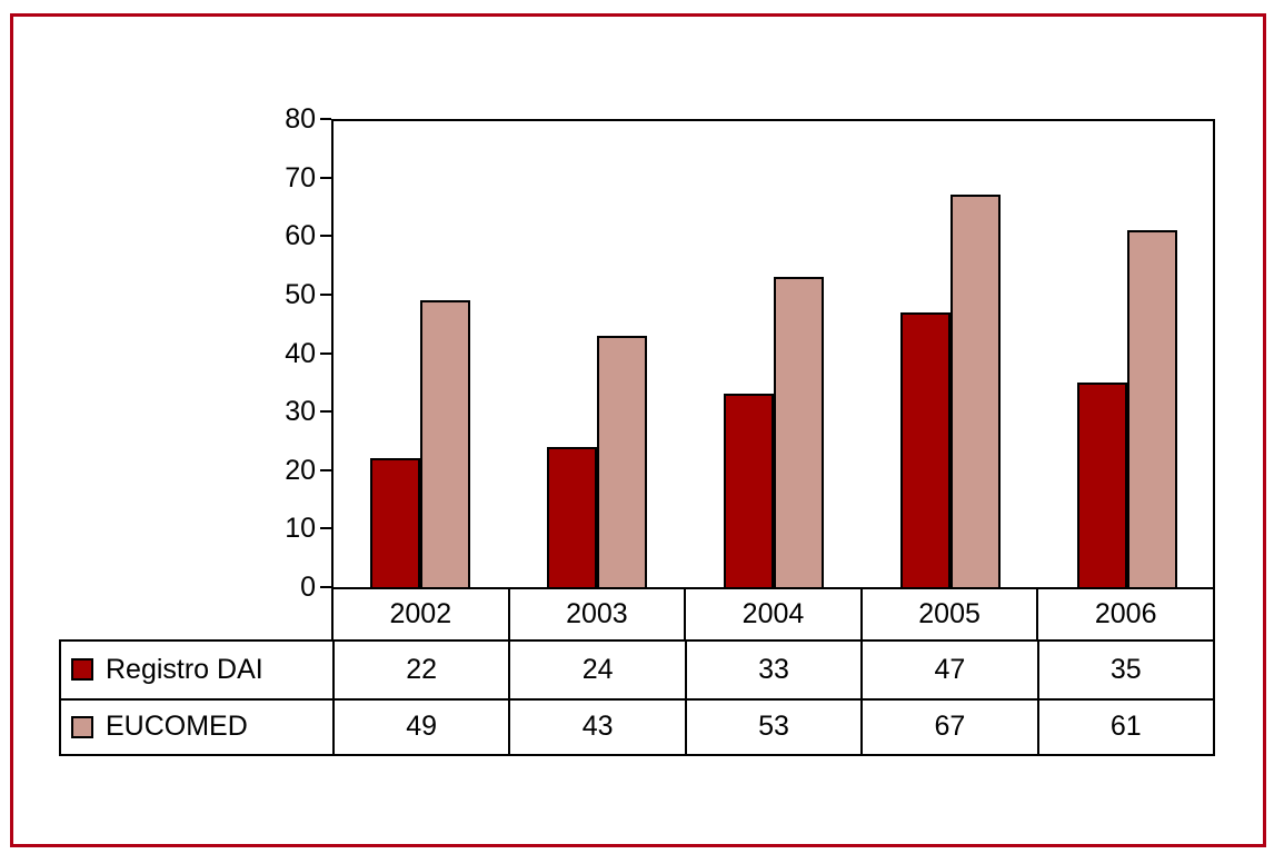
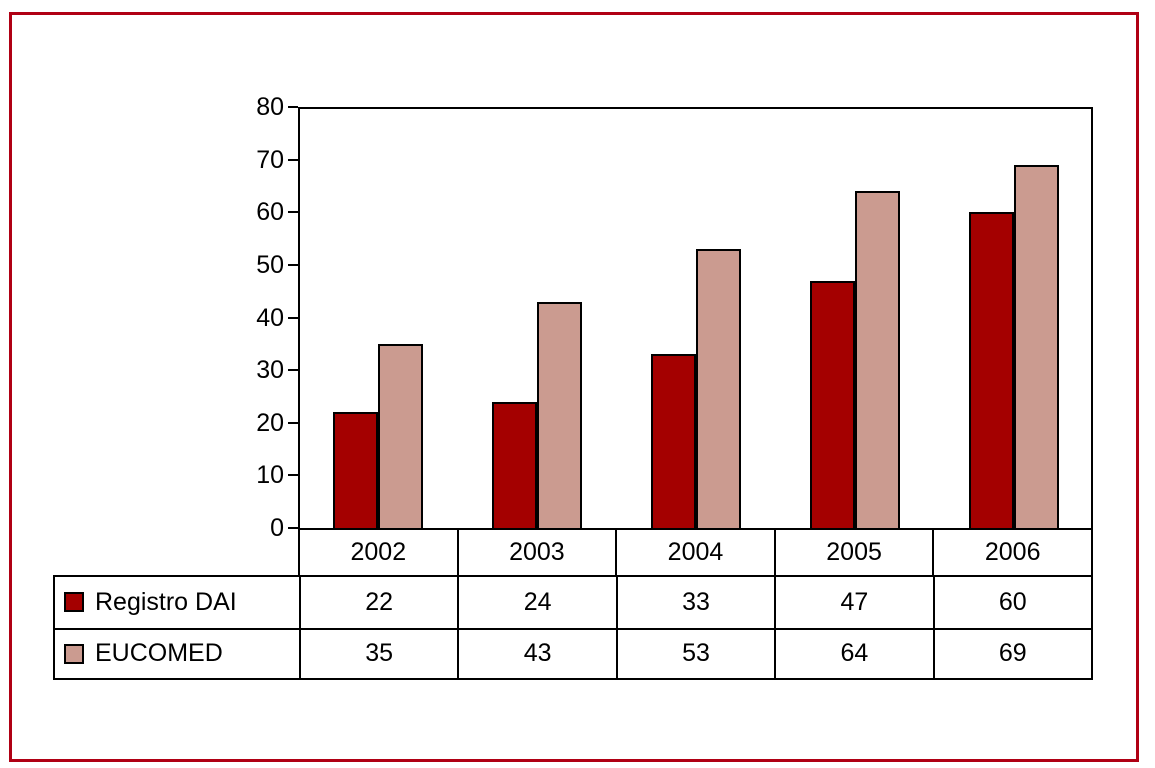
EUCOMED/2002: 49 -> 35
EUCOMED/2005: 67 -> 64
Registro DAI/2006: 35 -> 60
EUCOMED/2006: 61 -> 69
